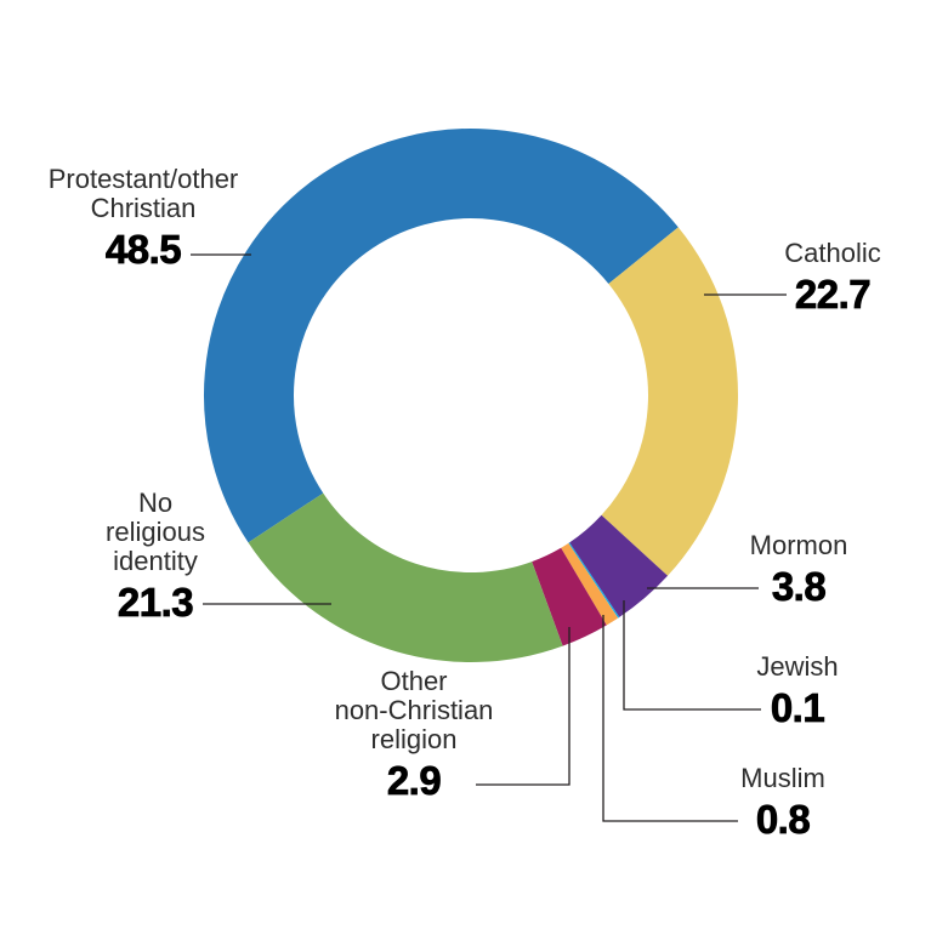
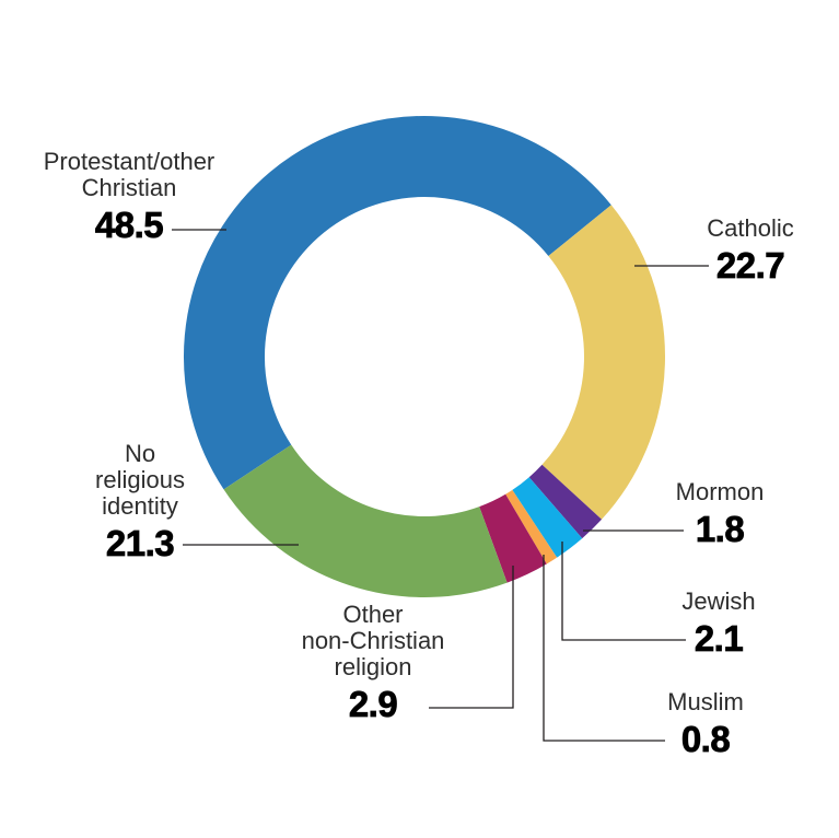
Mormon: 3.8 -> 1.8
Jewish: 0.1 -> 2.1
